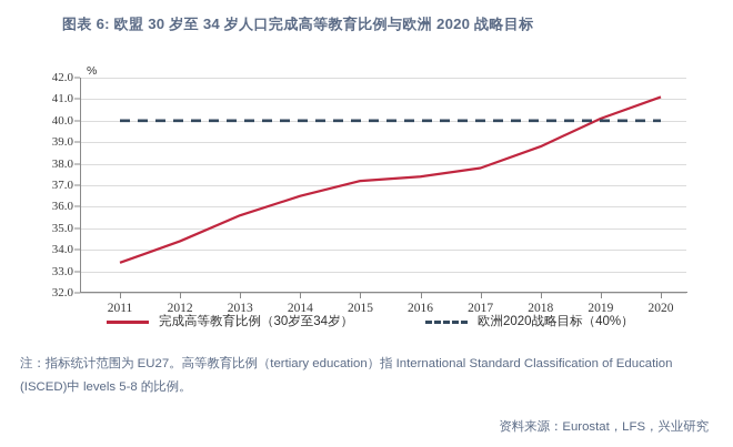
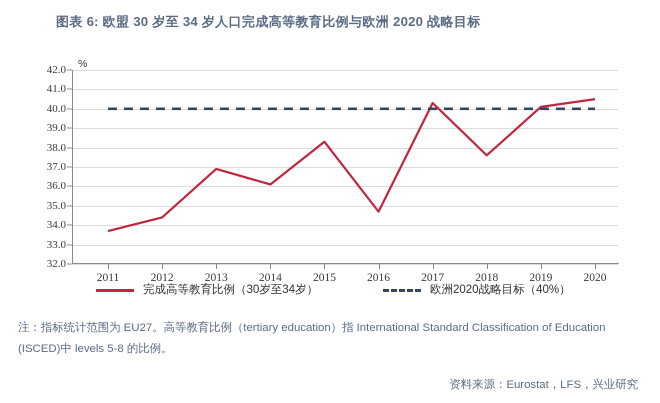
完成高等教育比例（30岁至34岁）/2011: 33.4 -> 33.7
完成高等教育比例（30岁至34岁）/2013: 35.6 -> 36.9
完成高等教育比例（30岁至34岁）/2014: 36.5 -> 36.1
完成高等教育比例（30岁至34岁）/2015: 37.2 -> 38.3
完成高等教育比例（30岁至34岁）/2016: 37.4 -> 34.7
完成高等教育比例（30岁至34岁）/2017: 37.8 -> 40.3
完成高等教育比例（30岁至34岁）/2018: 38.8 -> 37.6
完成高等教育比例（30岁至34岁）/2020: 41.1 -> 40.5
